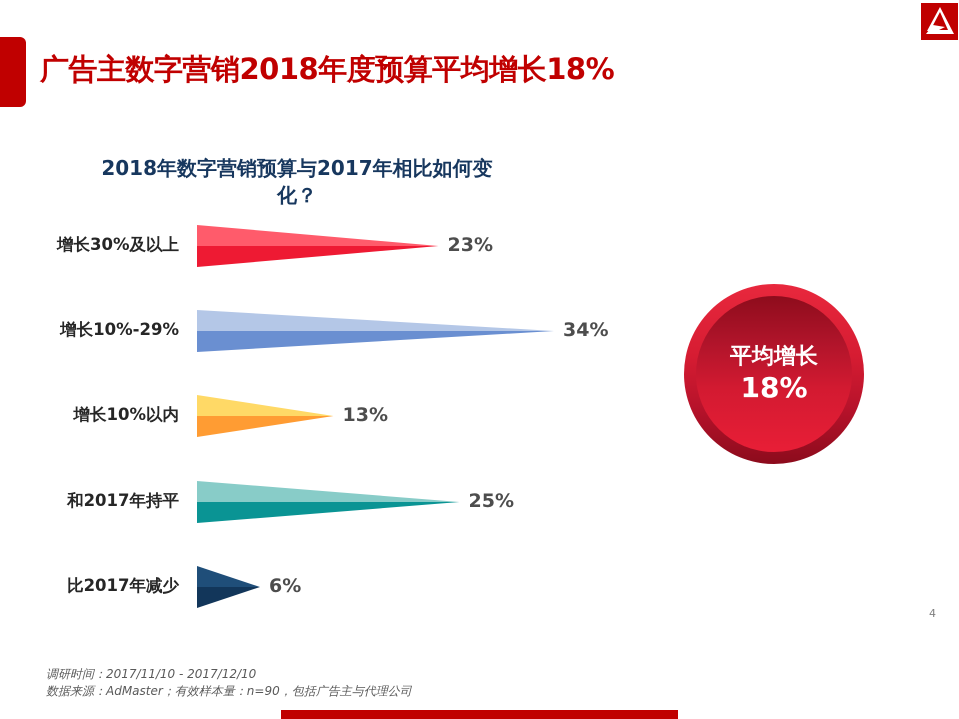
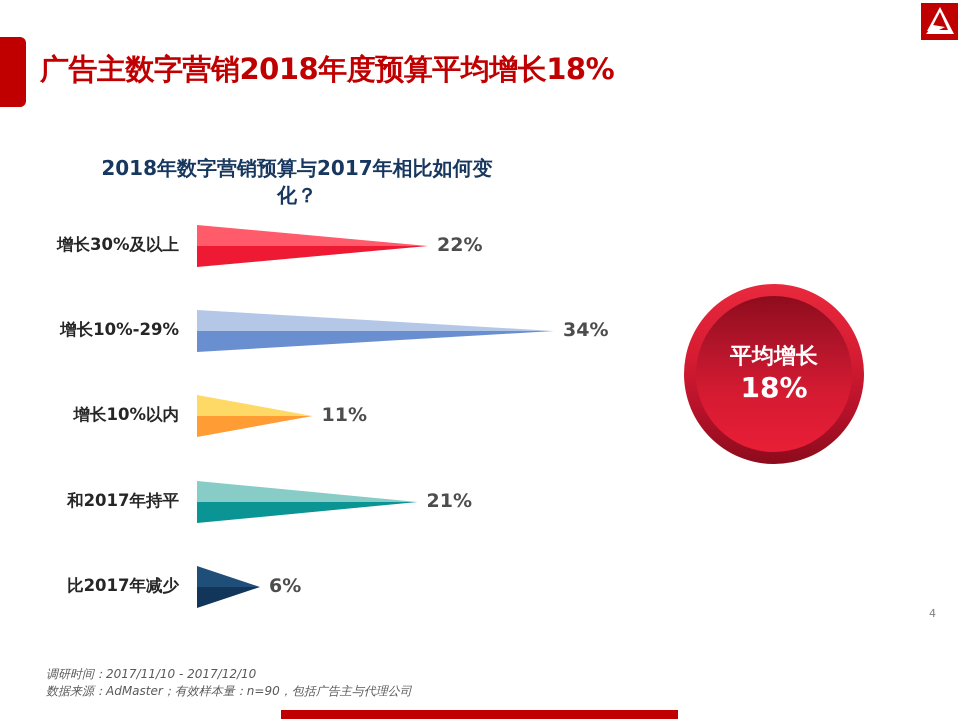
增长30%及以上: 23% -> 22%
增长10%以内: 13% -> 11%
和2017年持平: 25% -> 21%
